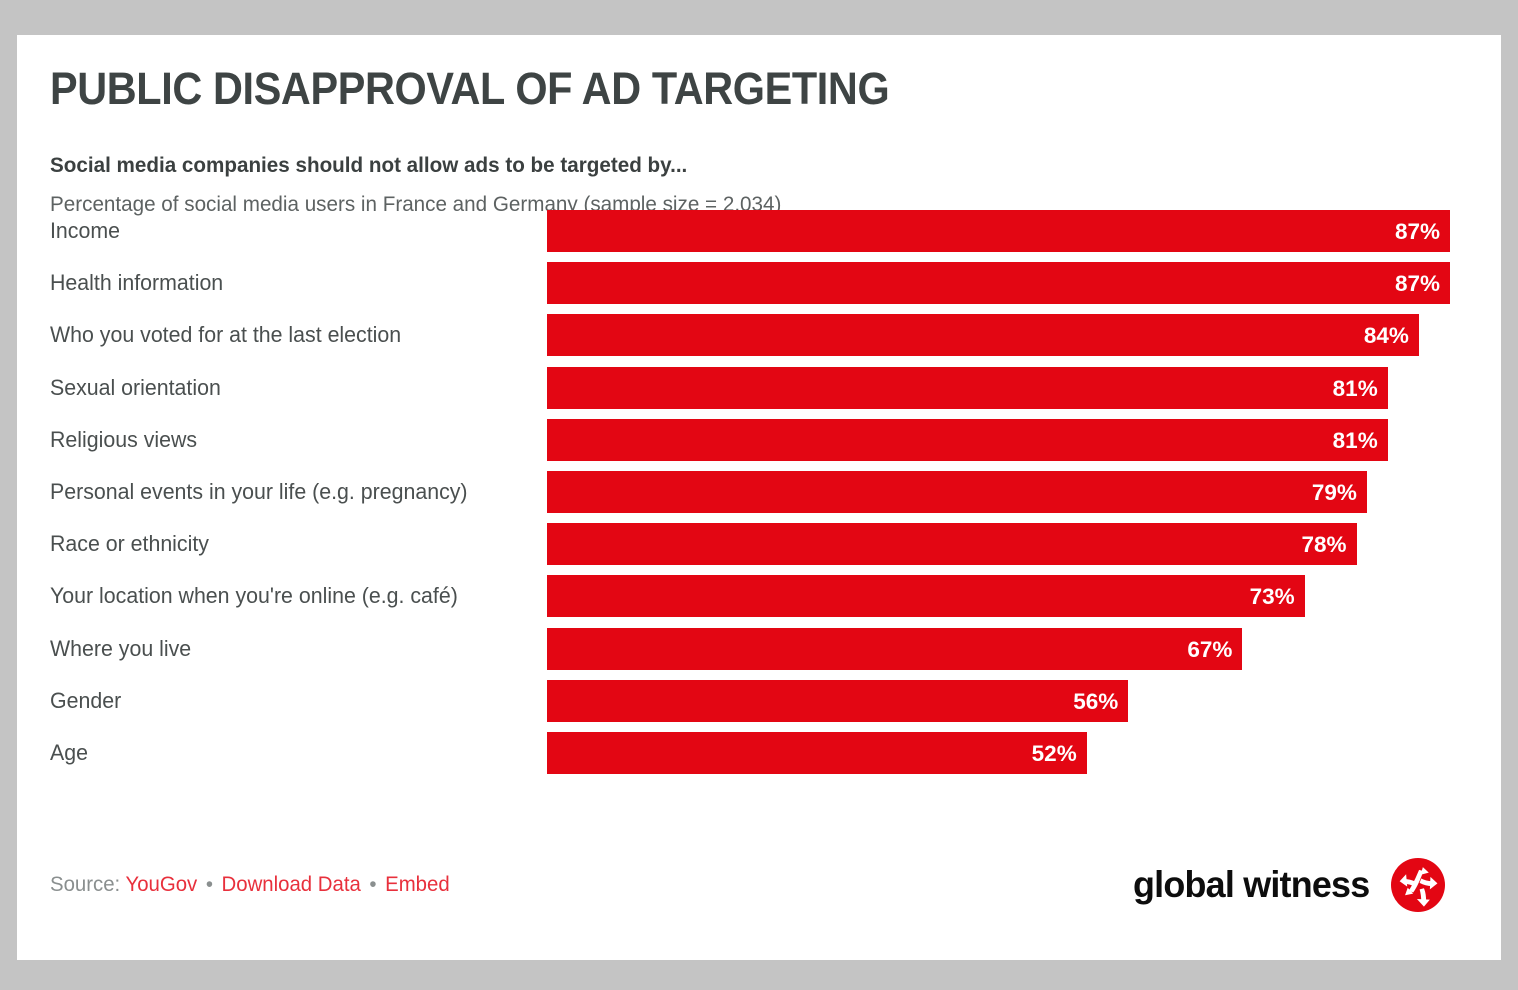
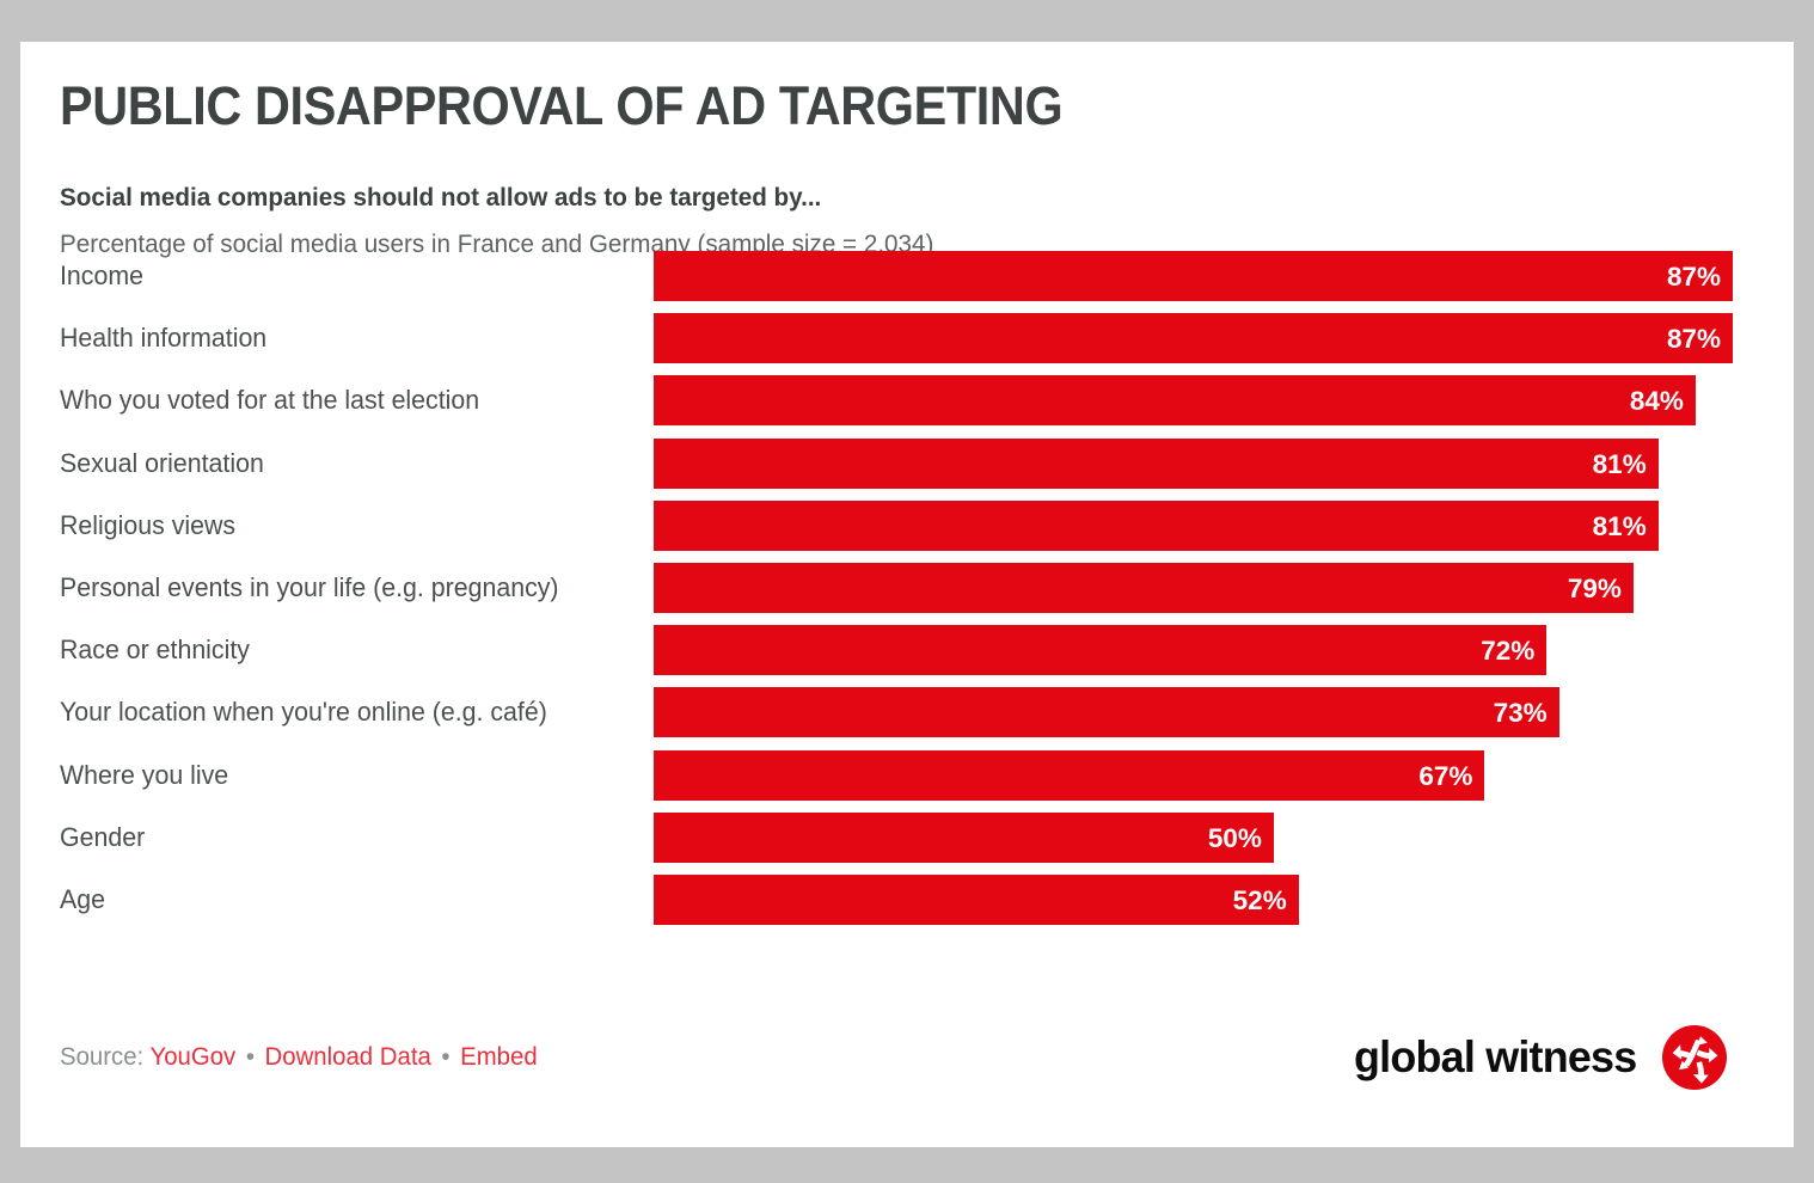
Race or ethnicity: 78% -> 72%
Gender: 56% -> 50%
